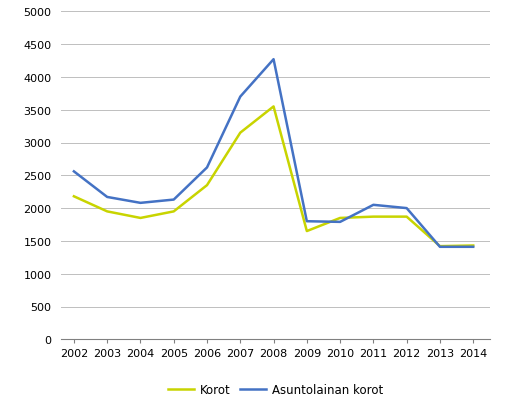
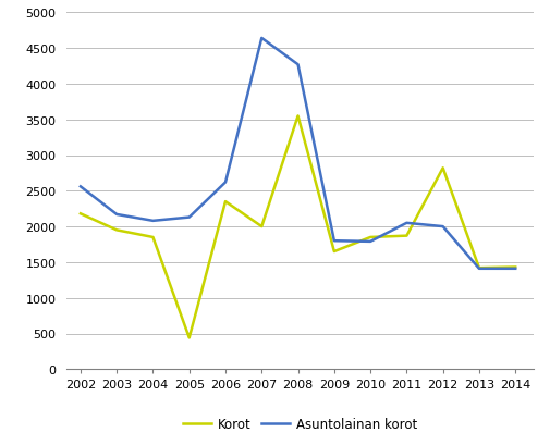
Korot/2005: 1950 -> 440
Korot/2007: 3150 -> 2000
Asuntolainan korot/2007: 3700 -> 4640
Korot/2012: 1870 -> 2820
